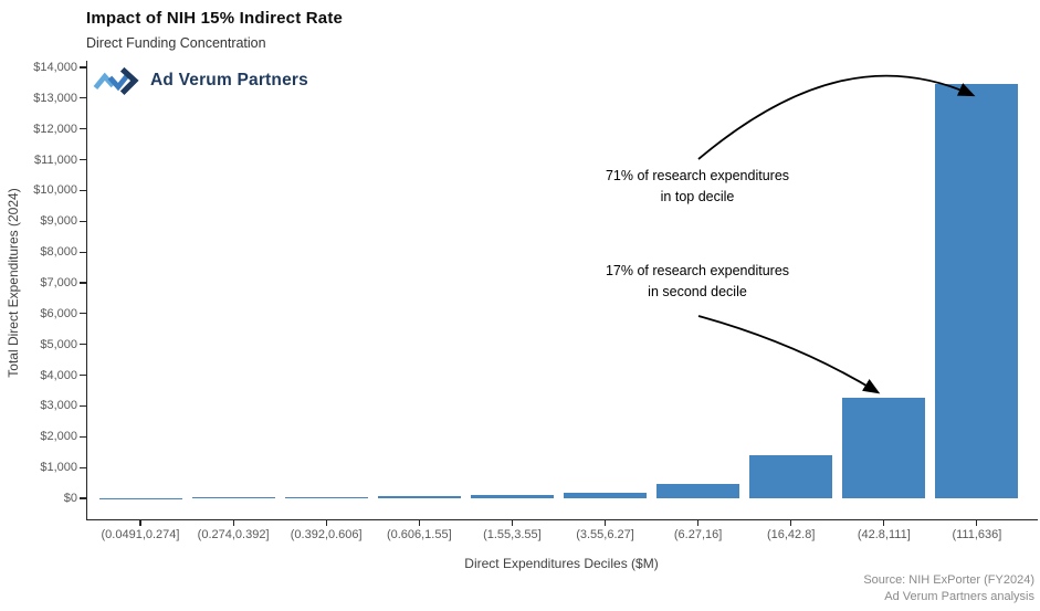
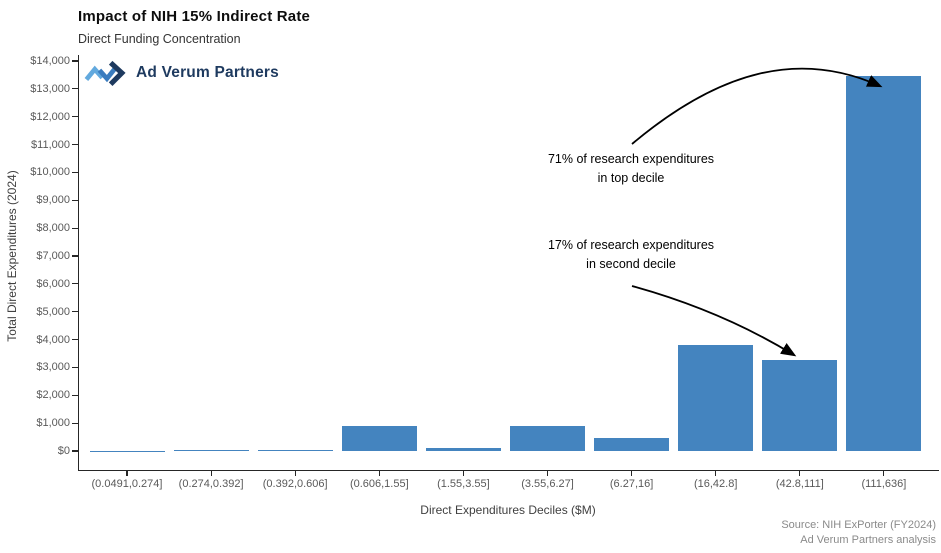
(0.606,1.55]: $100 -> $900
(3.55,6.27]: $200 -> $900
(16,42.8]: $1400 -> $3800
